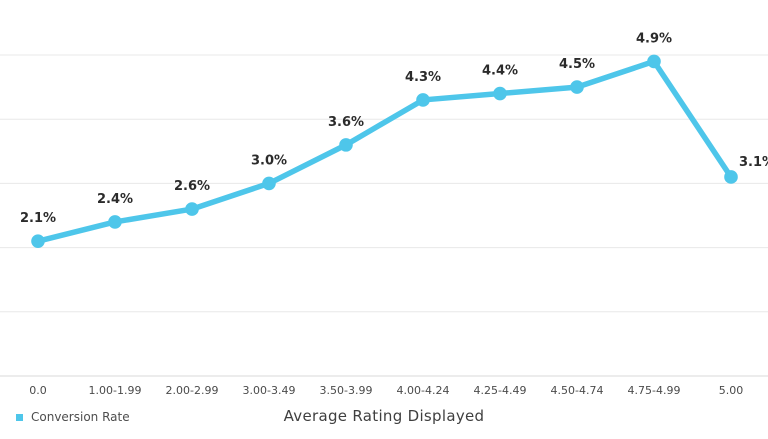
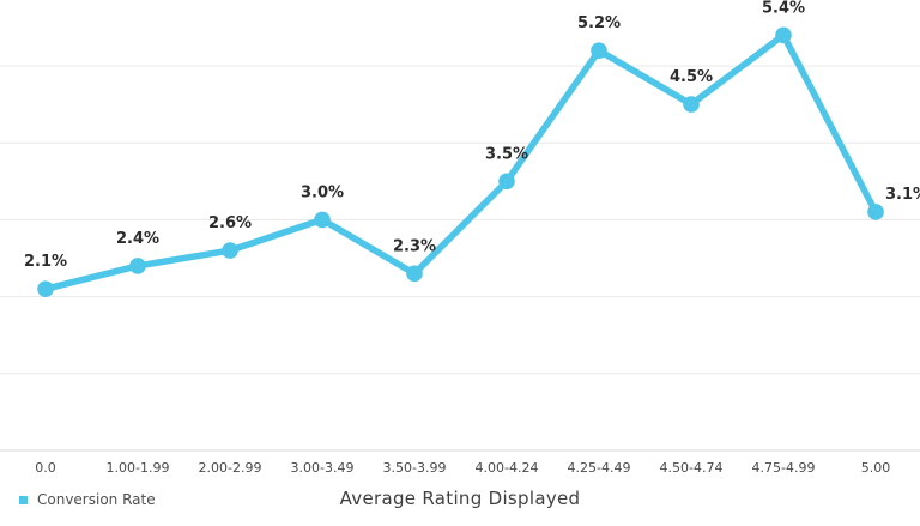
3.50-3.99: 3.6% -> 2.3%
4.00-4.24: 4.3% -> 3.5%
4.25-4.49: 4.4% -> 5.2%
4.75-4.99: 4.9% -> 5.4%
